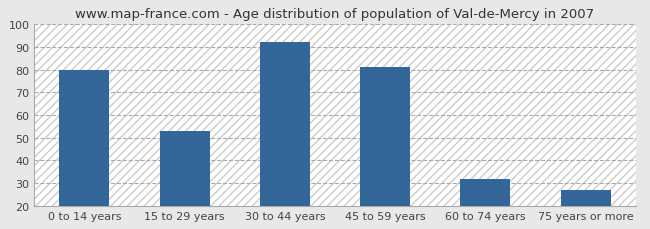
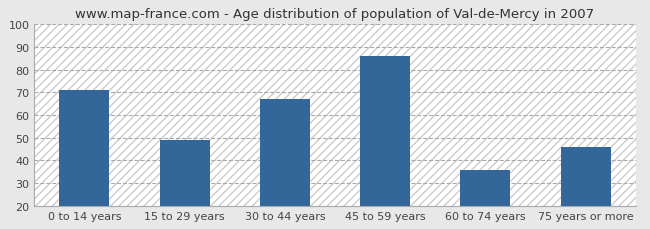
0 to 14 years: 80 -> 71
15 to 29 years: 53 -> 49
30 to 44 years: 92 -> 67
45 to 59 years: 81 -> 86
60 to 74 years: 32 -> 36
75 years or more: 27 -> 46
